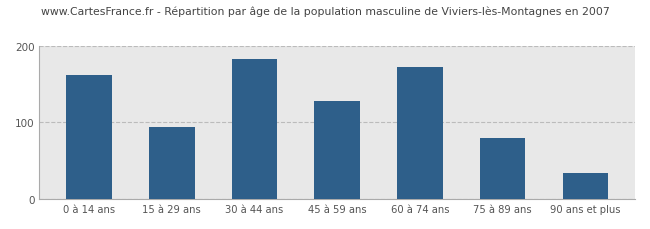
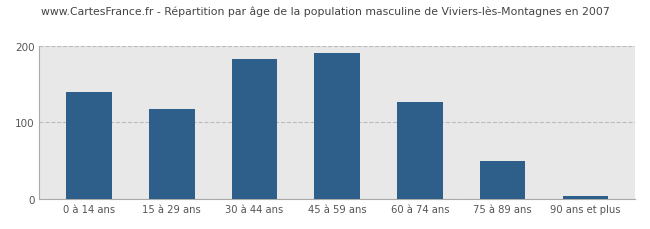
0 à 14 ans: 162 -> 140
15 à 29 ans: 94 -> 118
45 à 59 ans: 128 -> 190
60 à 74 ans: 172 -> 127
75 à 89 ans: 80 -> 50
90 ans et plus: 34 -> 4
